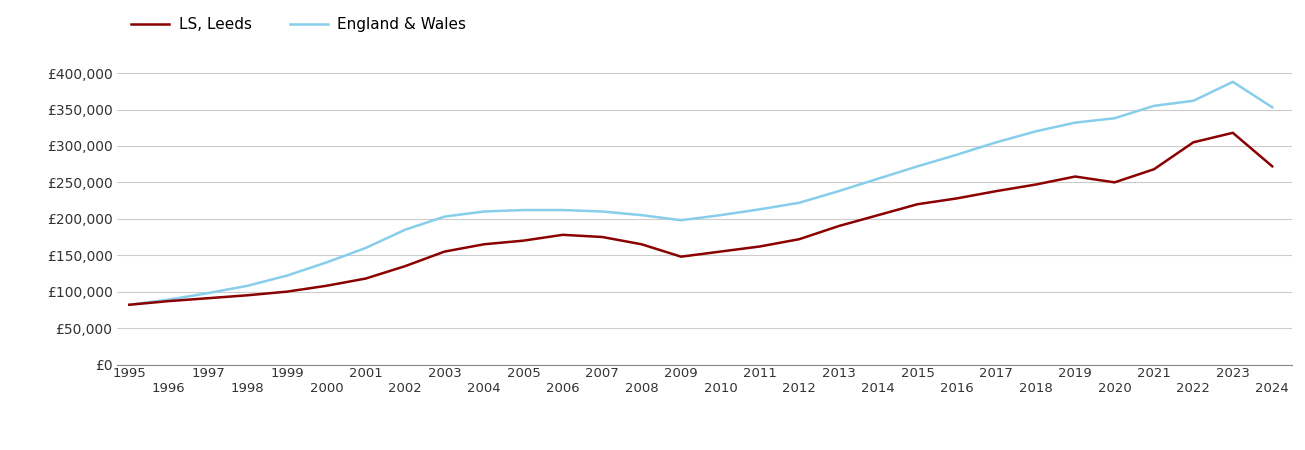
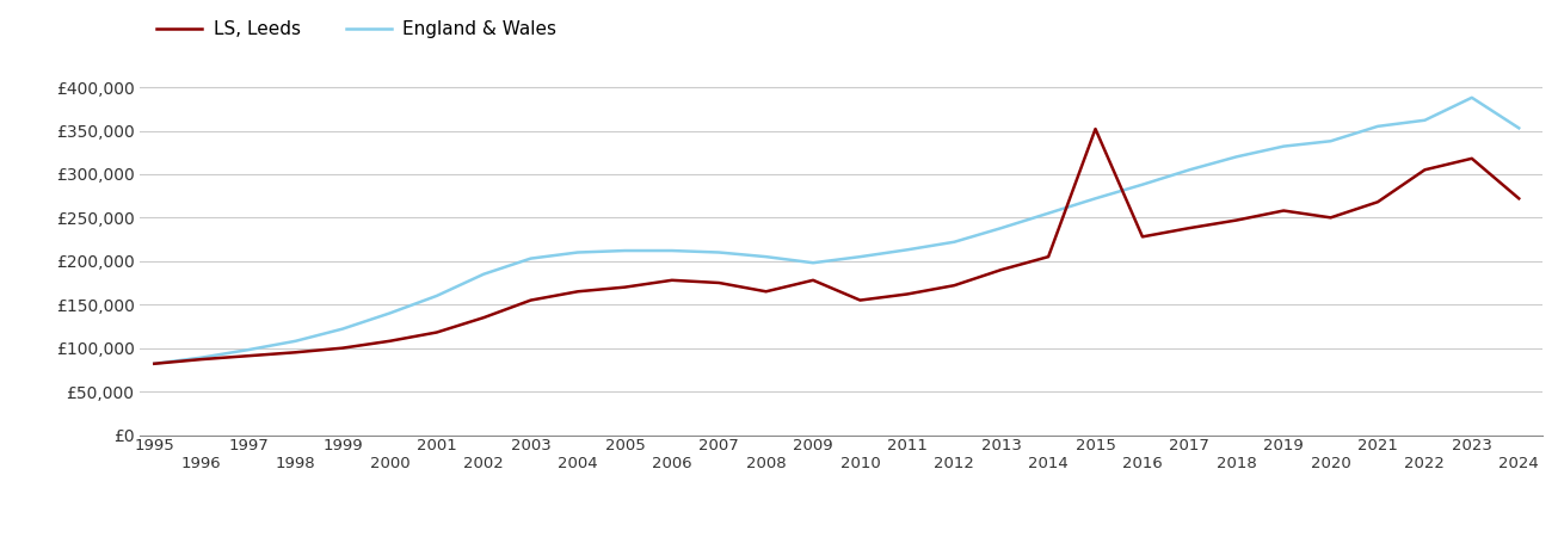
LS, Leeds/2009: £148,000 -> £178,000
LS, Leeds/2015: £220,000 -> £352,000
